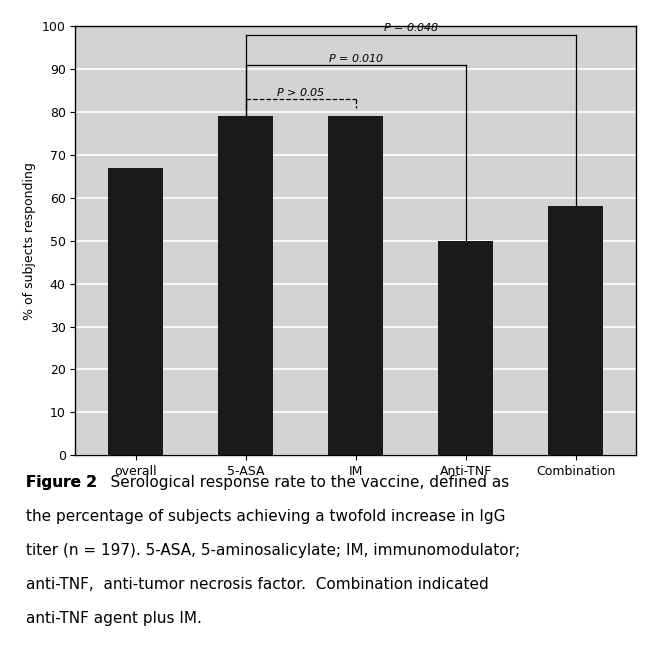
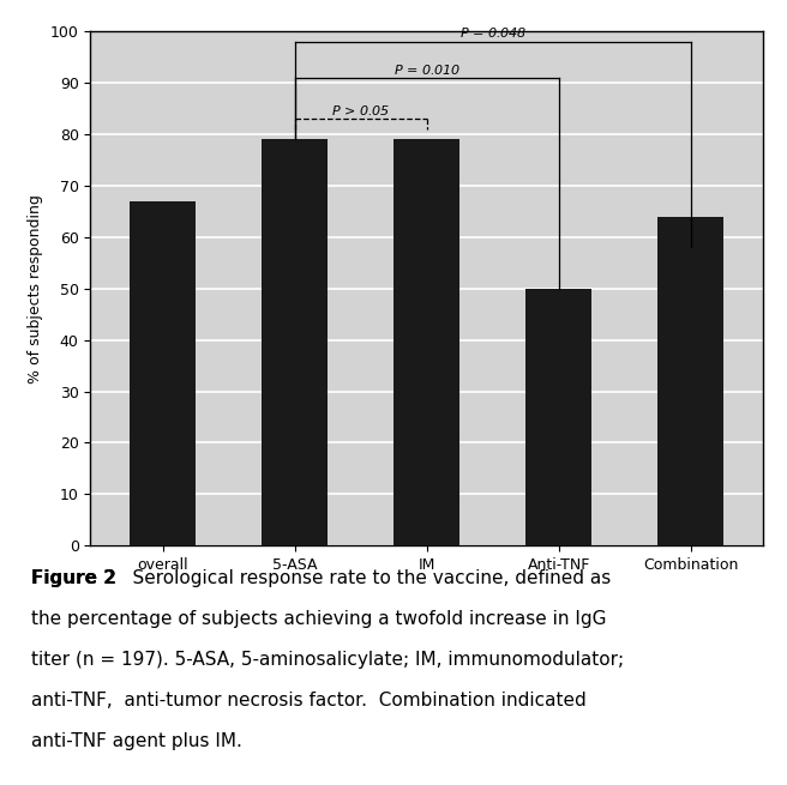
Combination: 58 -> 64
